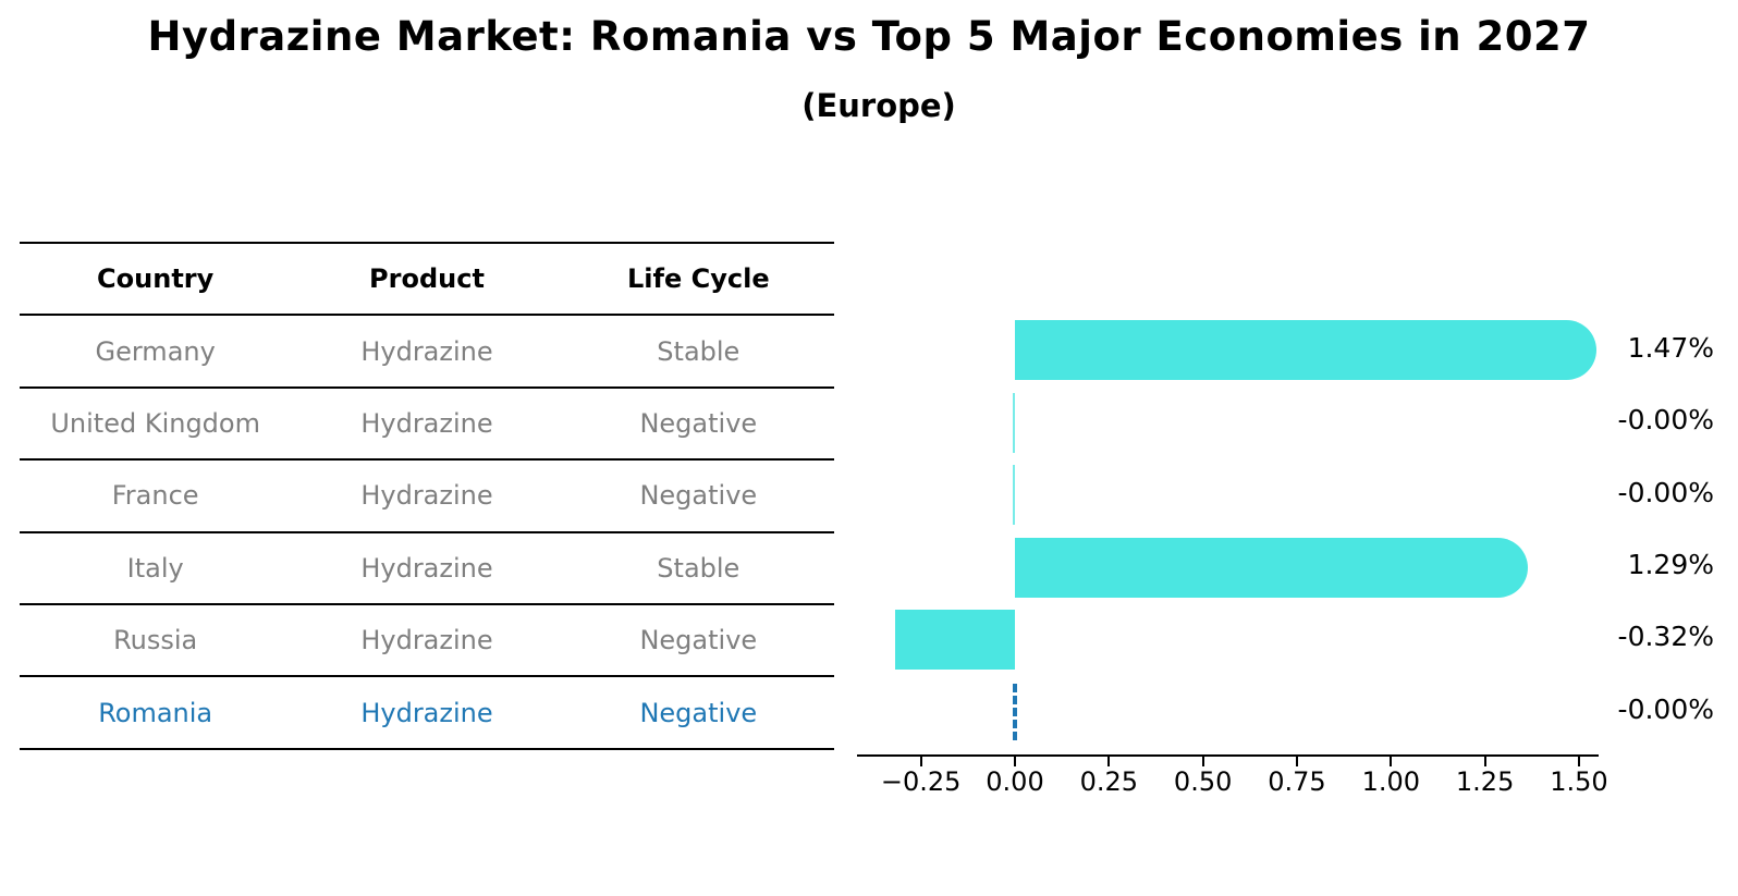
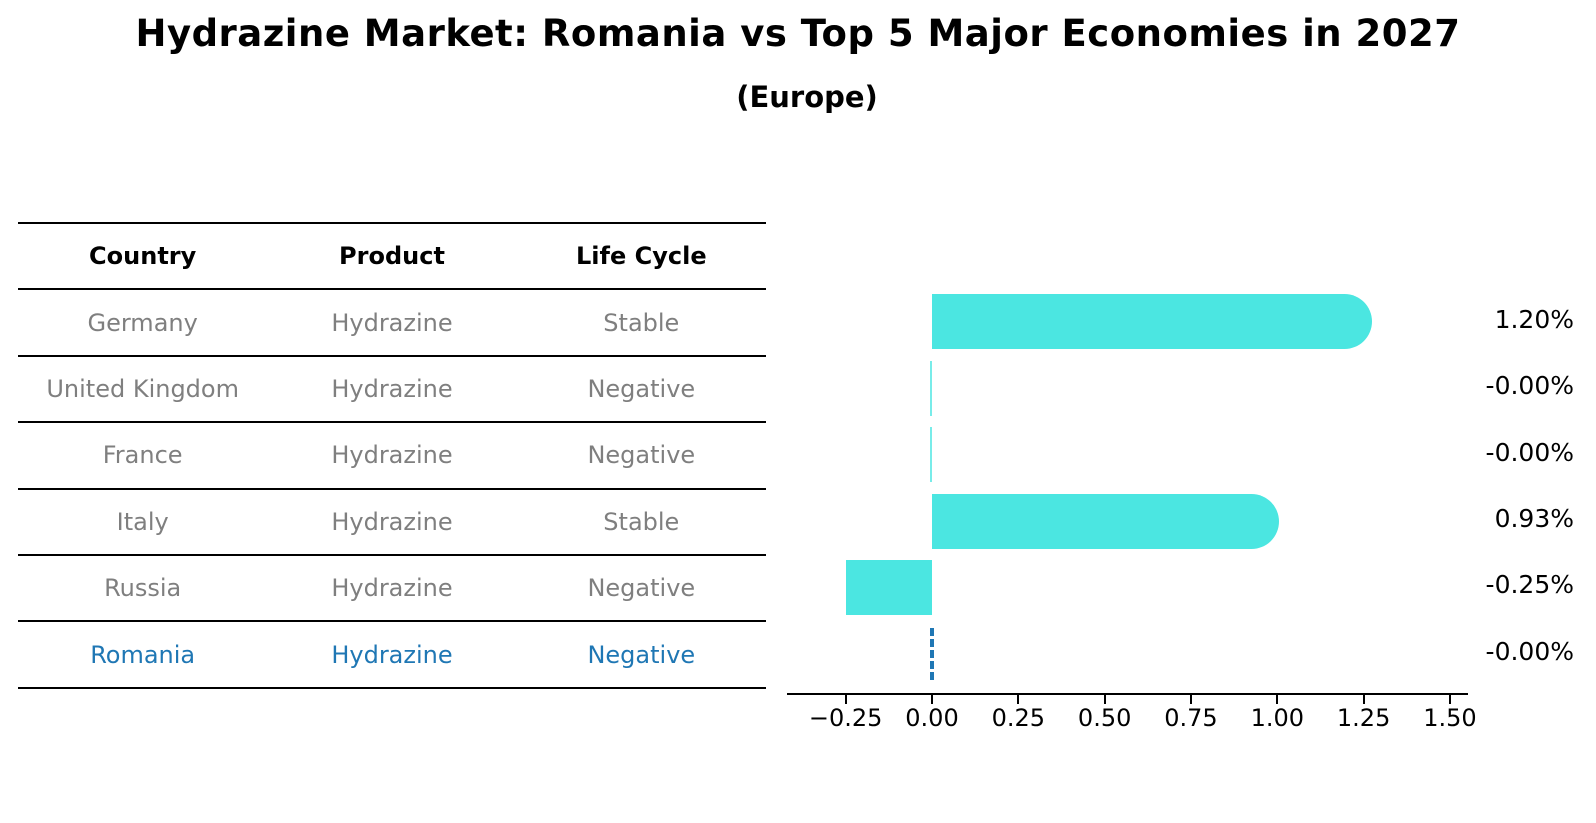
Germany: 1.47% -> 1.20%
Italy: 1.29% -> 0.93%
Russia: -0.32% -> -0.25%
